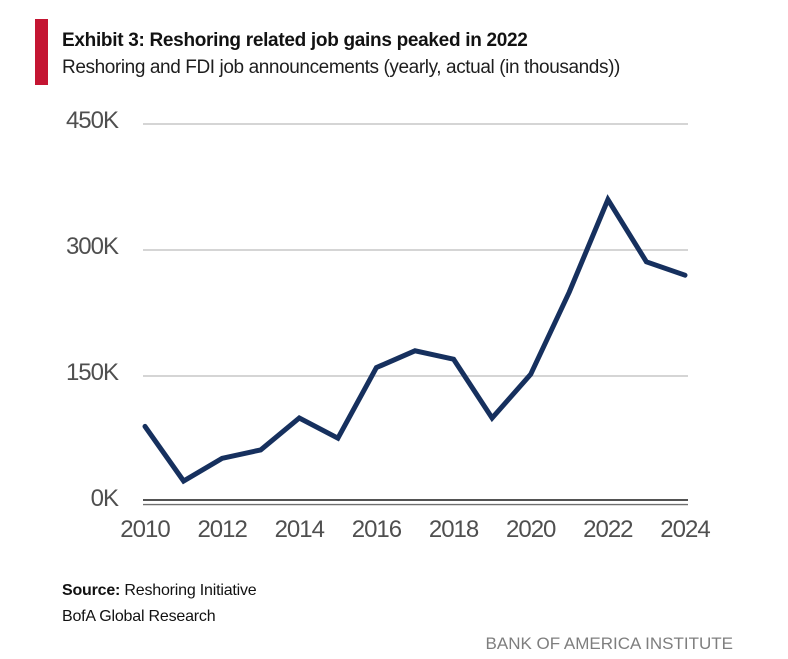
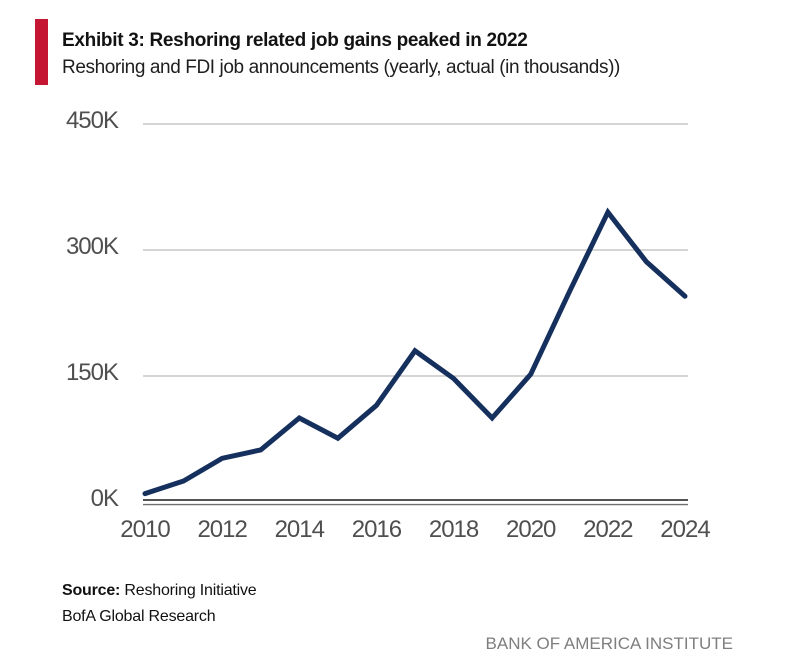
2010: 90K -> 10K
2016: 160K -> 120K
2018: 170K -> 150K
2022: 360K -> 340K
2024: 270K -> 240K
